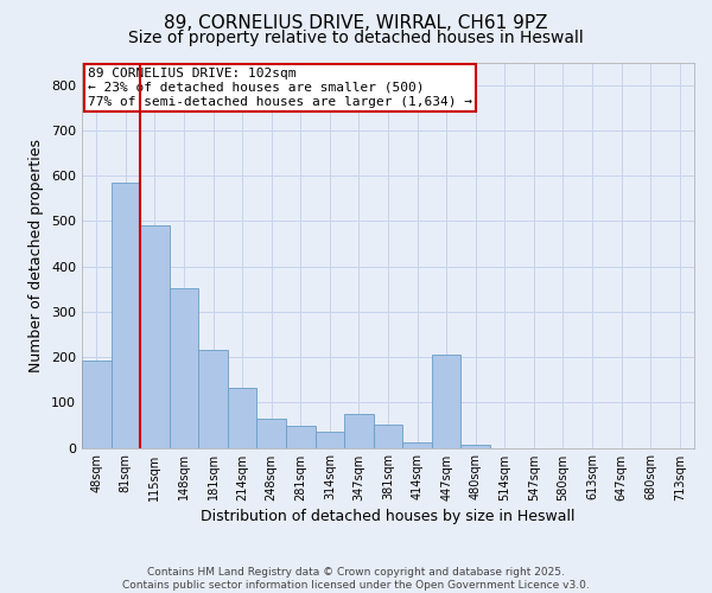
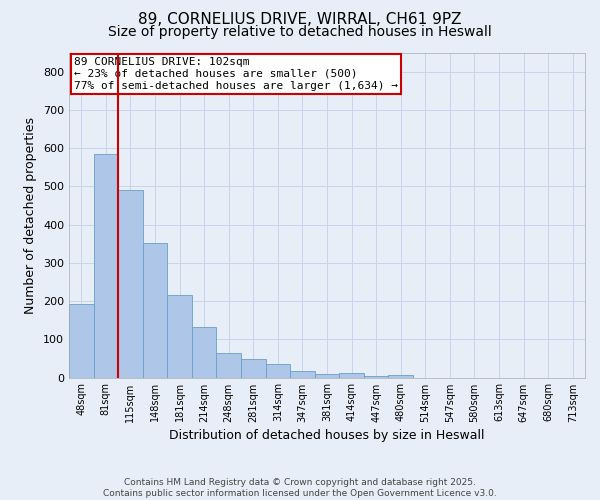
347sqm: 75 -> 18
381sqm: 50 -> 8
447sqm: 205 -> 5
